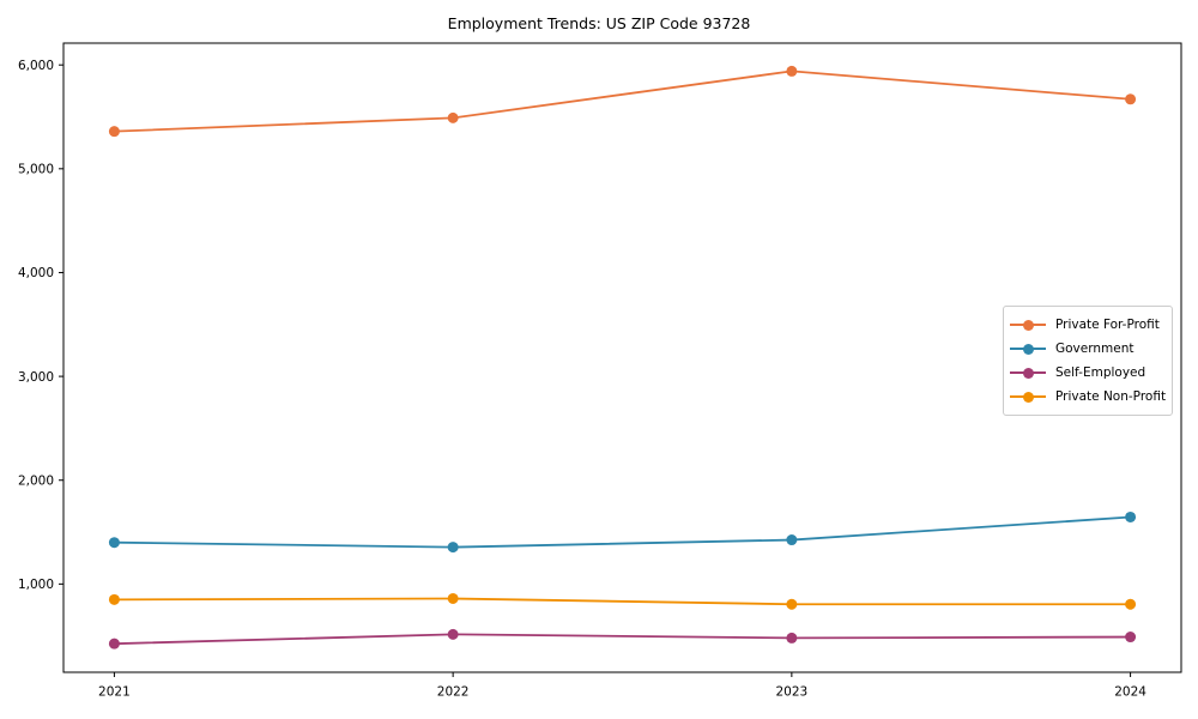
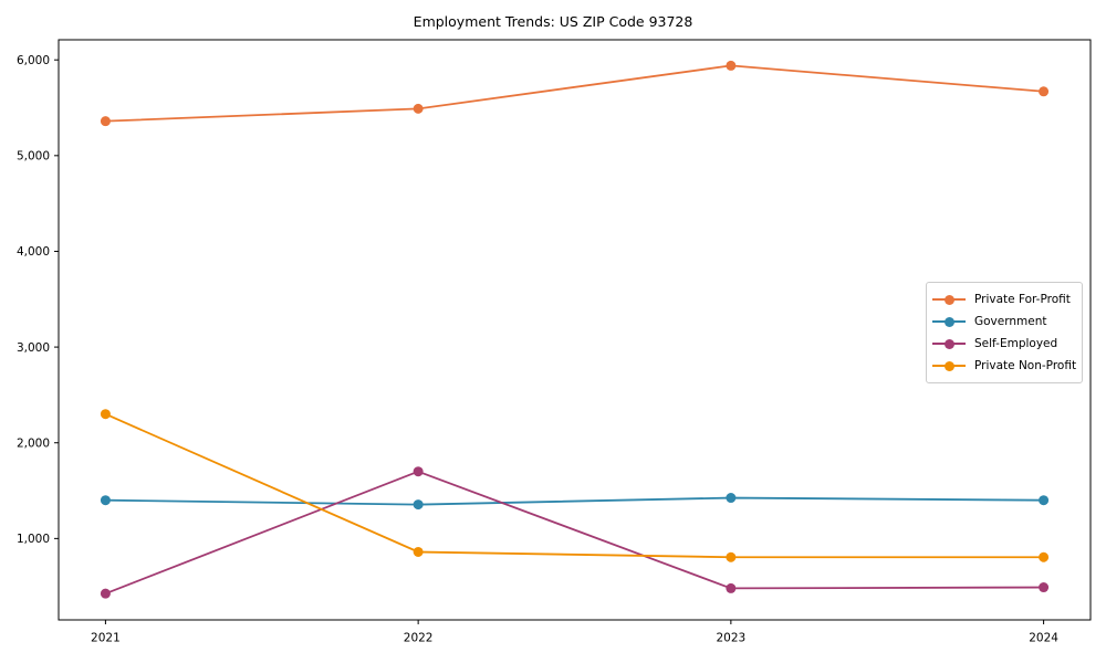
Private Non-Profit/2021: 800 -> 2300
Self-Employed/2022: 500 -> 1700
Government/2024: 1600 -> 1400
